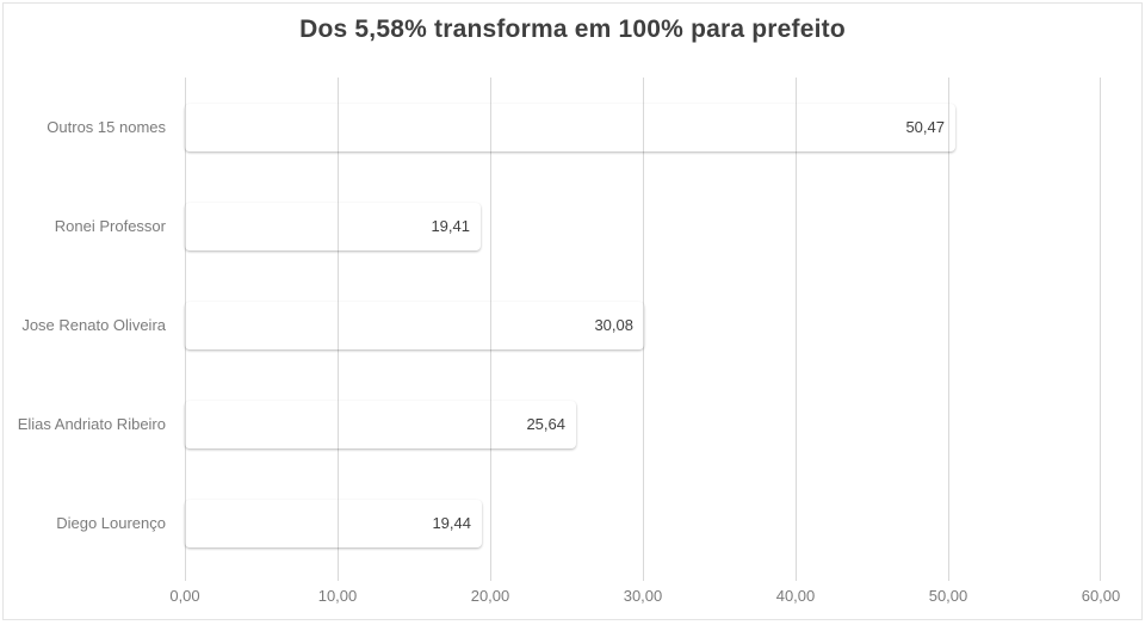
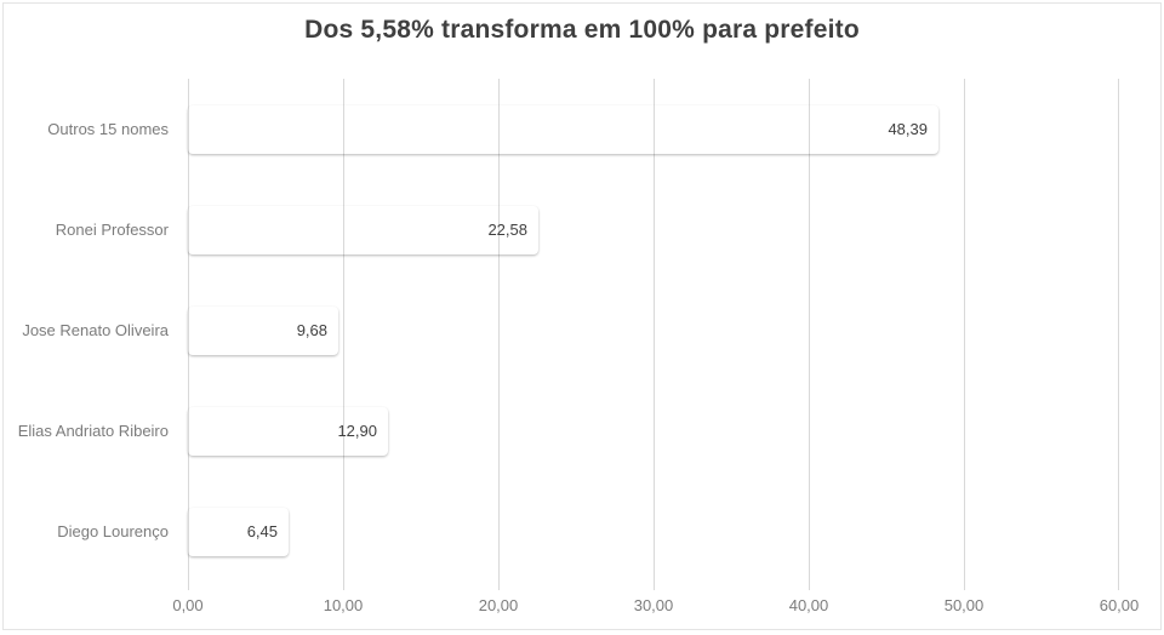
Outros 15 nomes: 50,47 -> 48,39
Ronei Professor: 19,41 -> 22,58
Jose Renato Oliveira: 30,08 -> 9,68
Elias Andriato Ribeiro: 25,64 -> 12,90
Diego Lourenço: 19,44 -> 6,45
